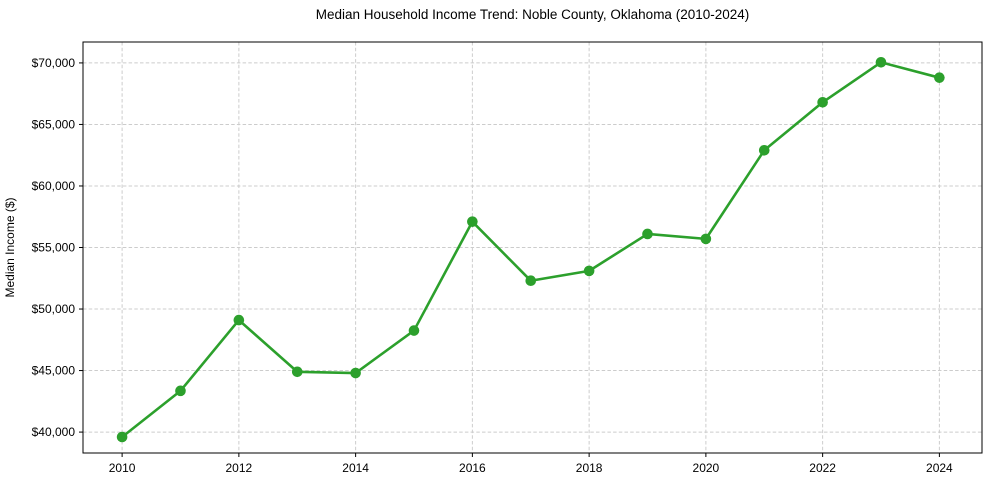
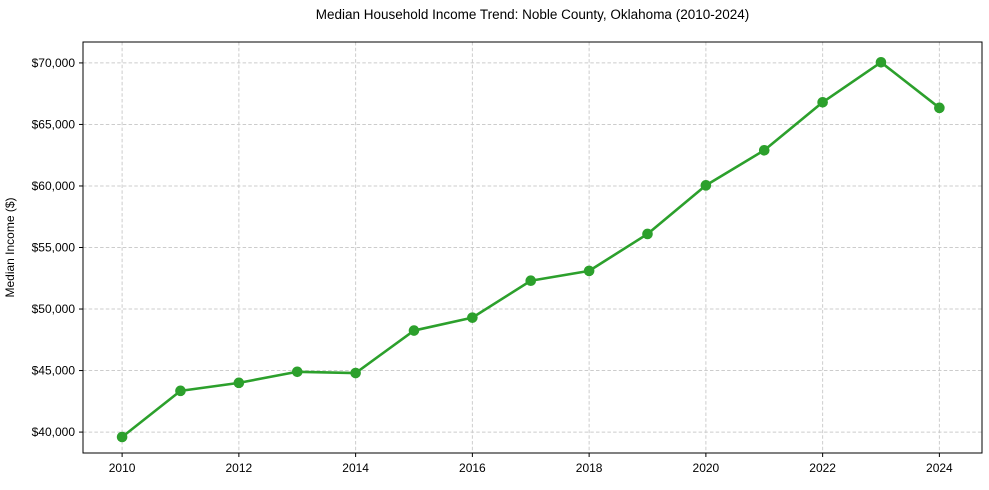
2012: $49100 -> $44000
2016: $57100 -> $49300
2020: $55700 -> $60000
2024: $68800 -> $66400
